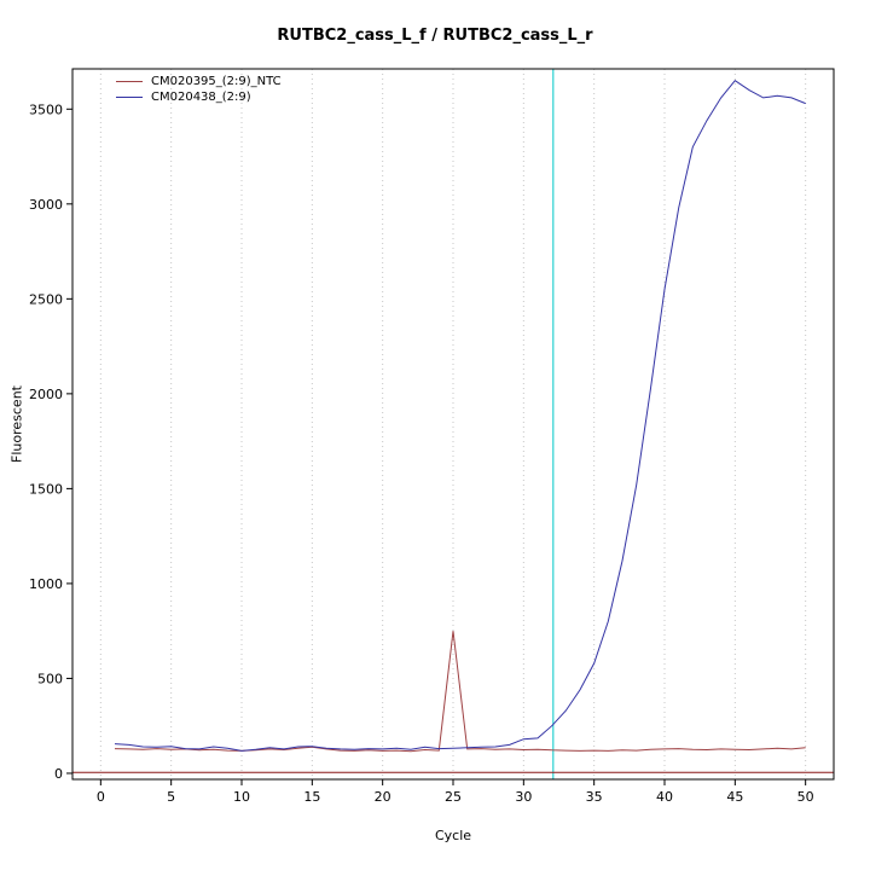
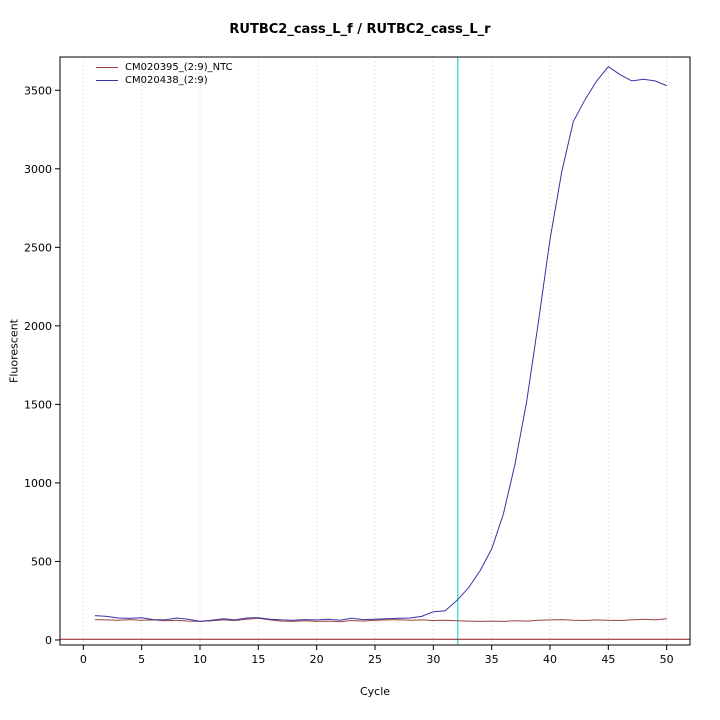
CM020395_(2:9)_NTC/25: 750 -> 130
